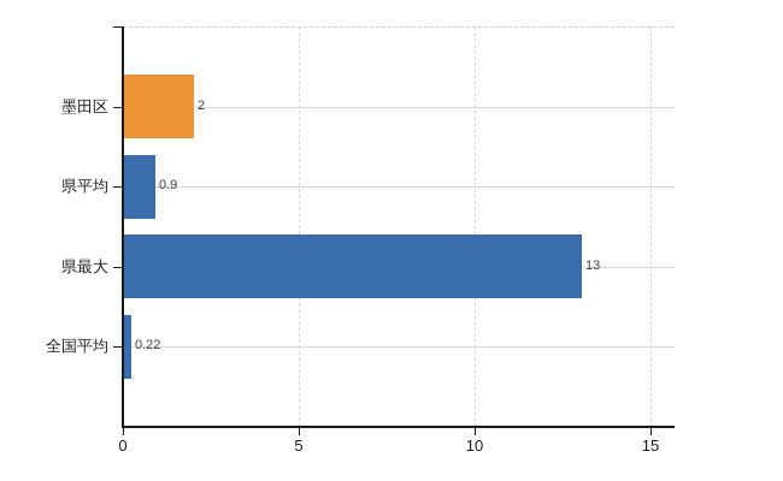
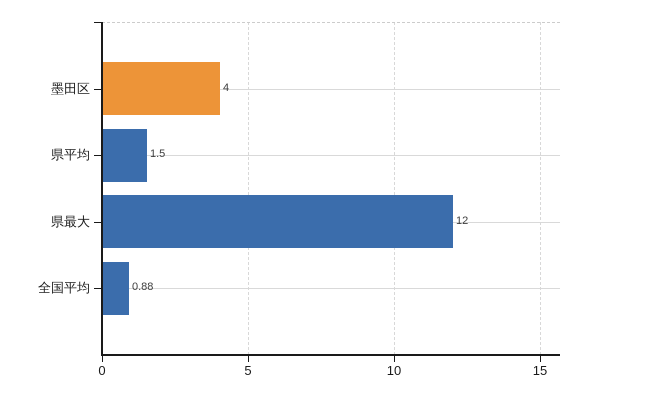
墨田区: 2 -> 4
県平均: 0.9 -> 1.5
県最大: 13 -> 12
全国平均: 0.22 -> 0.88
